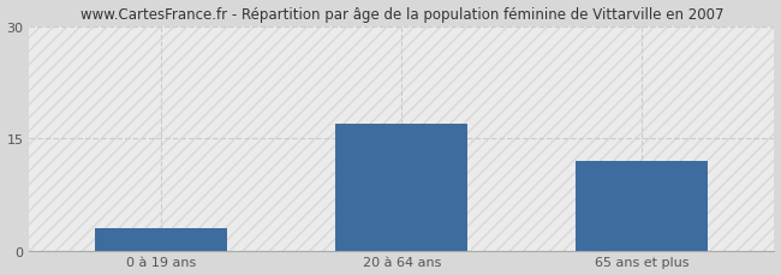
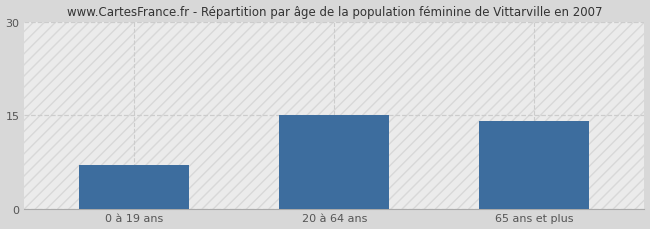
0 à 19 ans: 3 -> 7
20 à 64 ans: 17 -> 15
65 ans et plus: 12 -> 14
